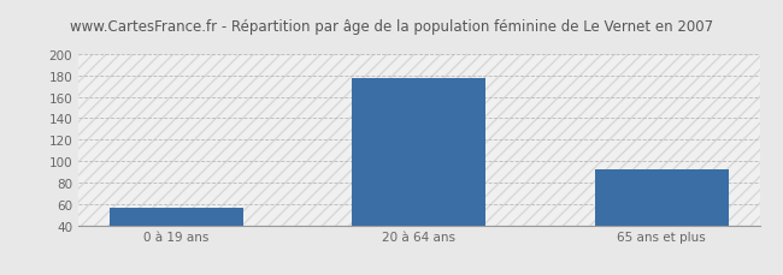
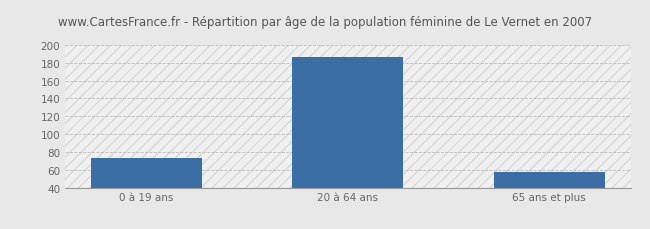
0 à 19 ans: 56 -> 73
20 à 64 ans: 178 -> 187
65 ans et plus: 92 -> 57
